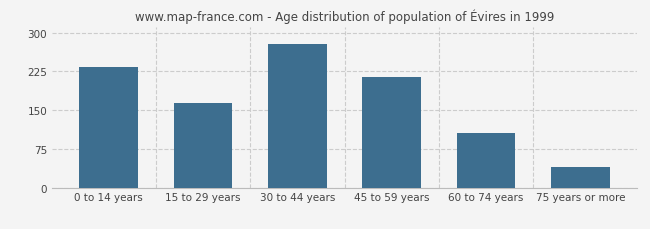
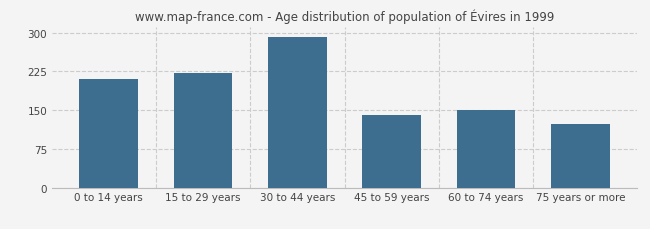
0 to 14 years: 233 -> 210
15 to 29 years: 163 -> 222
30 to 44 years: 278 -> 292
45 to 59 years: 215 -> 140
60 to 74 years: 105 -> 150
75 years or more: 40 -> 124
